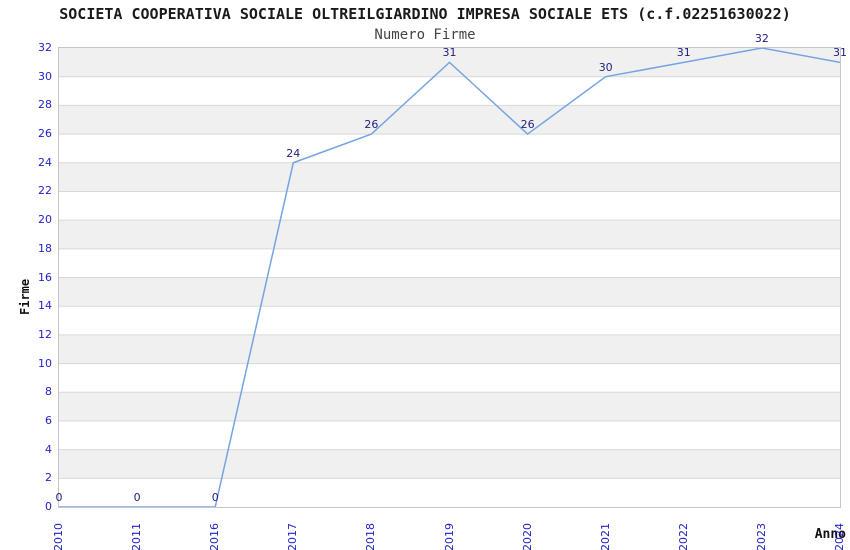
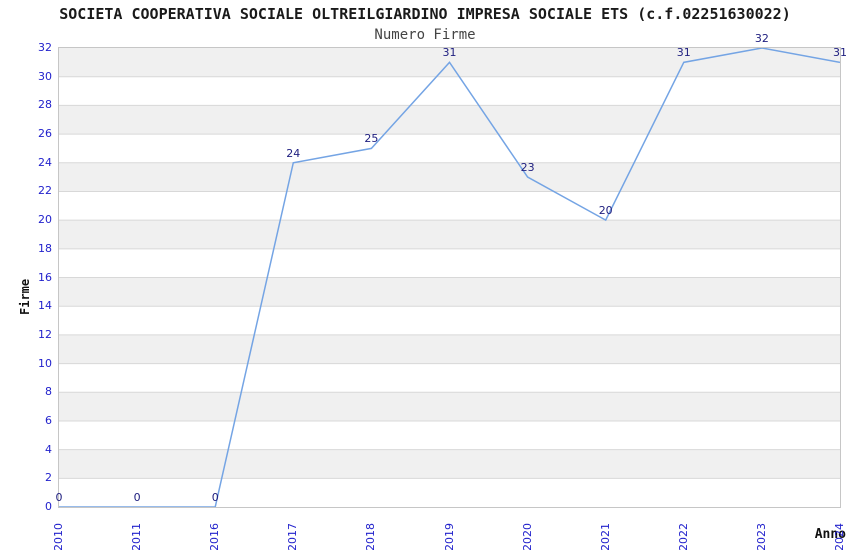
2018: 26 -> 25
2020: 26 -> 23
2021: 30 -> 20
